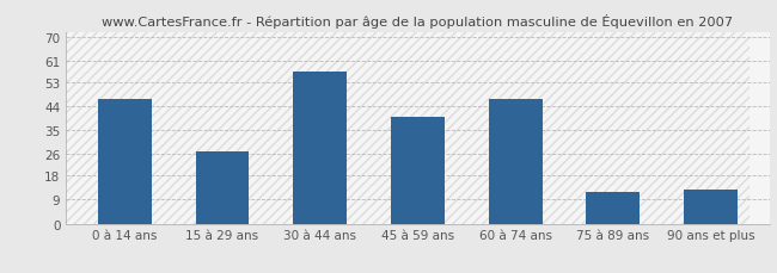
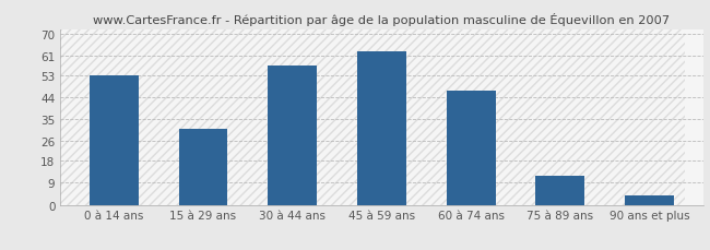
0 à 14 ans: 47 -> 53
15 à 29 ans: 27 -> 31
45 à 59 ans: 40 -> 63
90 ans et plus: 13 -> 4
